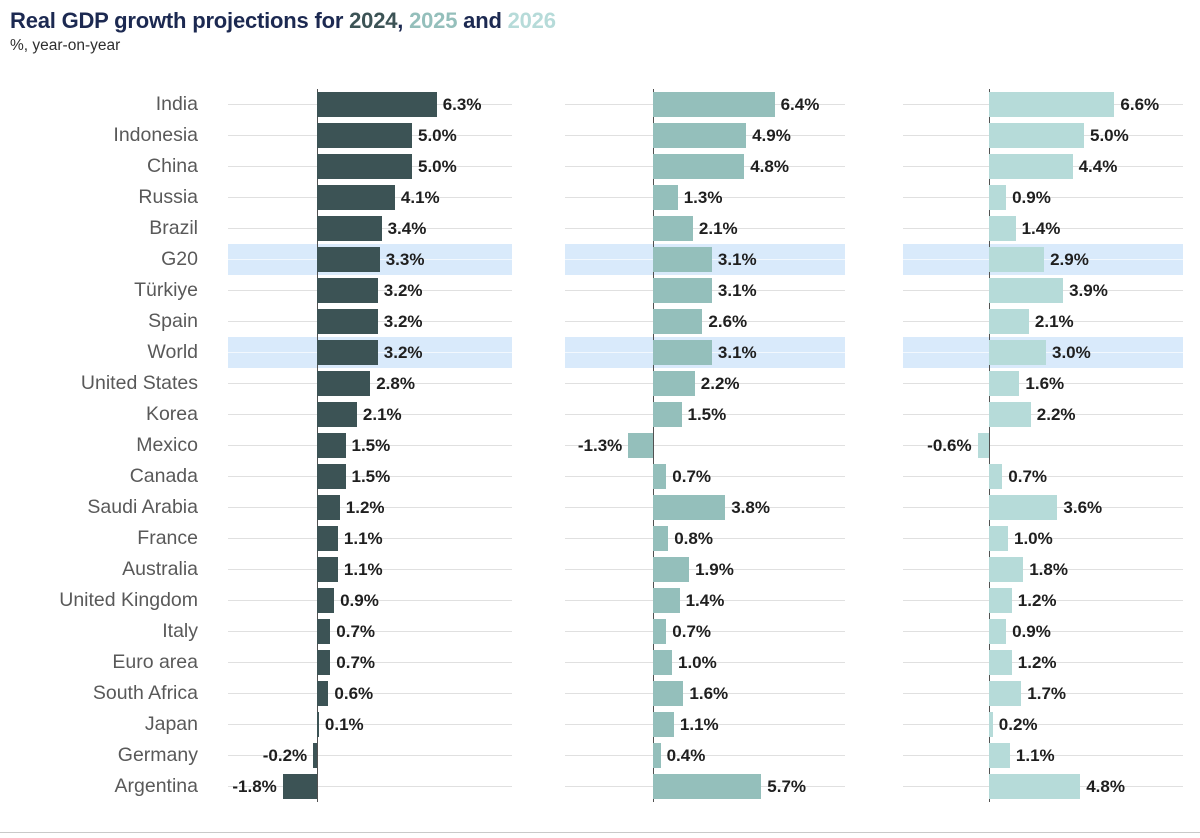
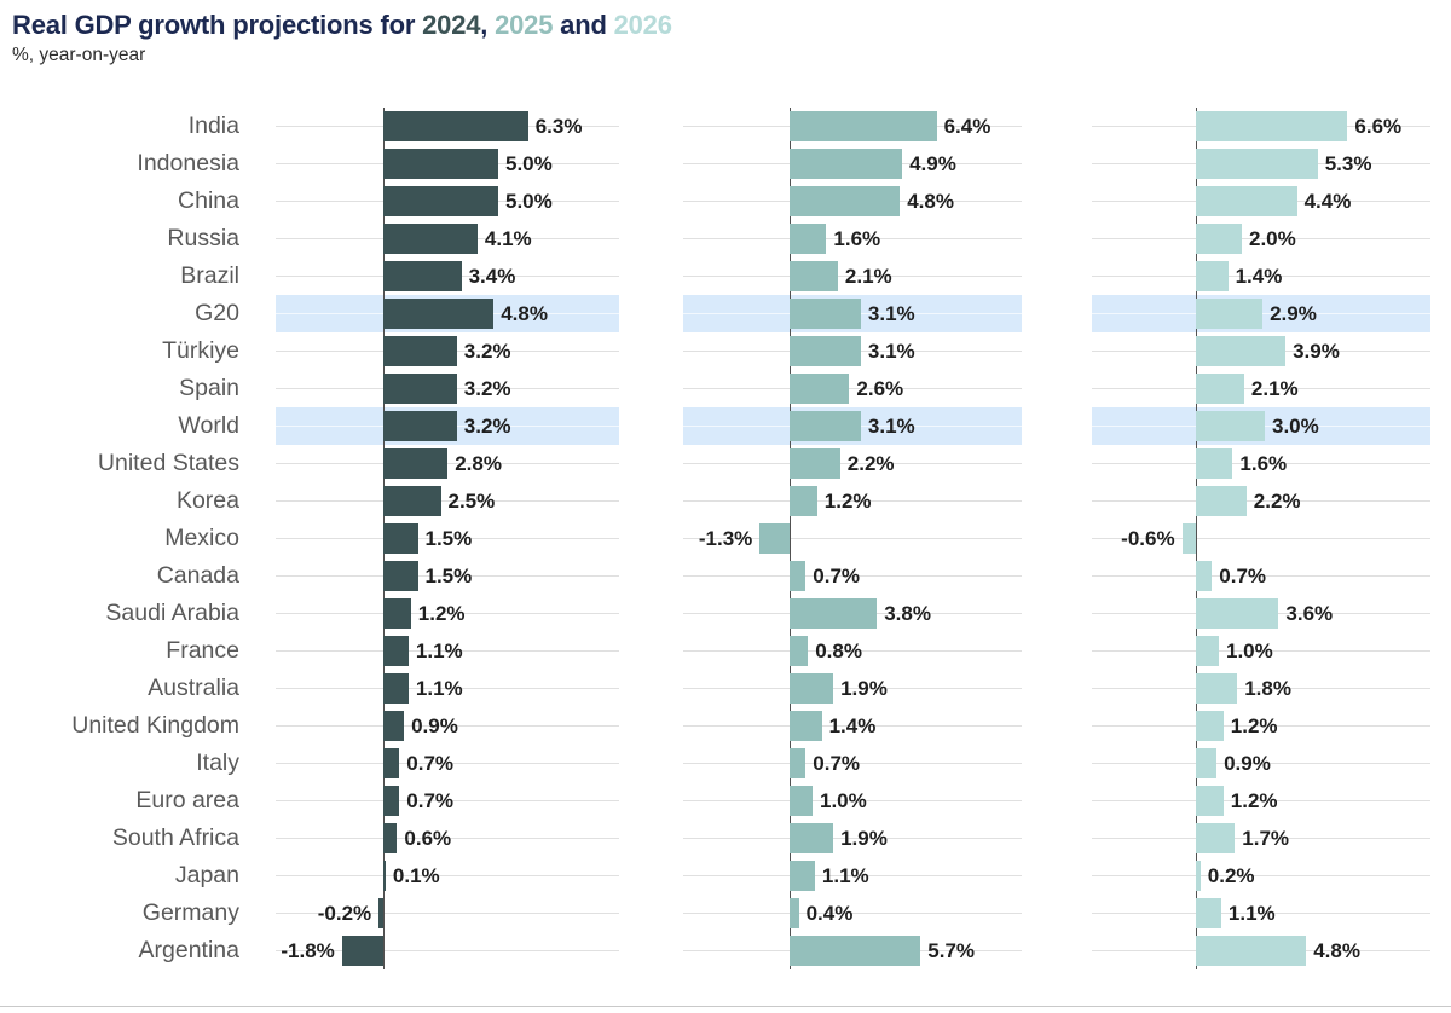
2026/Indonesia: 5.0% -> 5.3%
2025/Russia: 1.3% -> 1.6%
2026/Russia: 0.9% -> 2.0%
2024/G20: 3.3% -> 4.8%
2024/Korea: 2.1% -> 2.5%
2025/Korea: 1.5% -> 1.2%
2025/South Africa: 1.6% -> 1.9%
